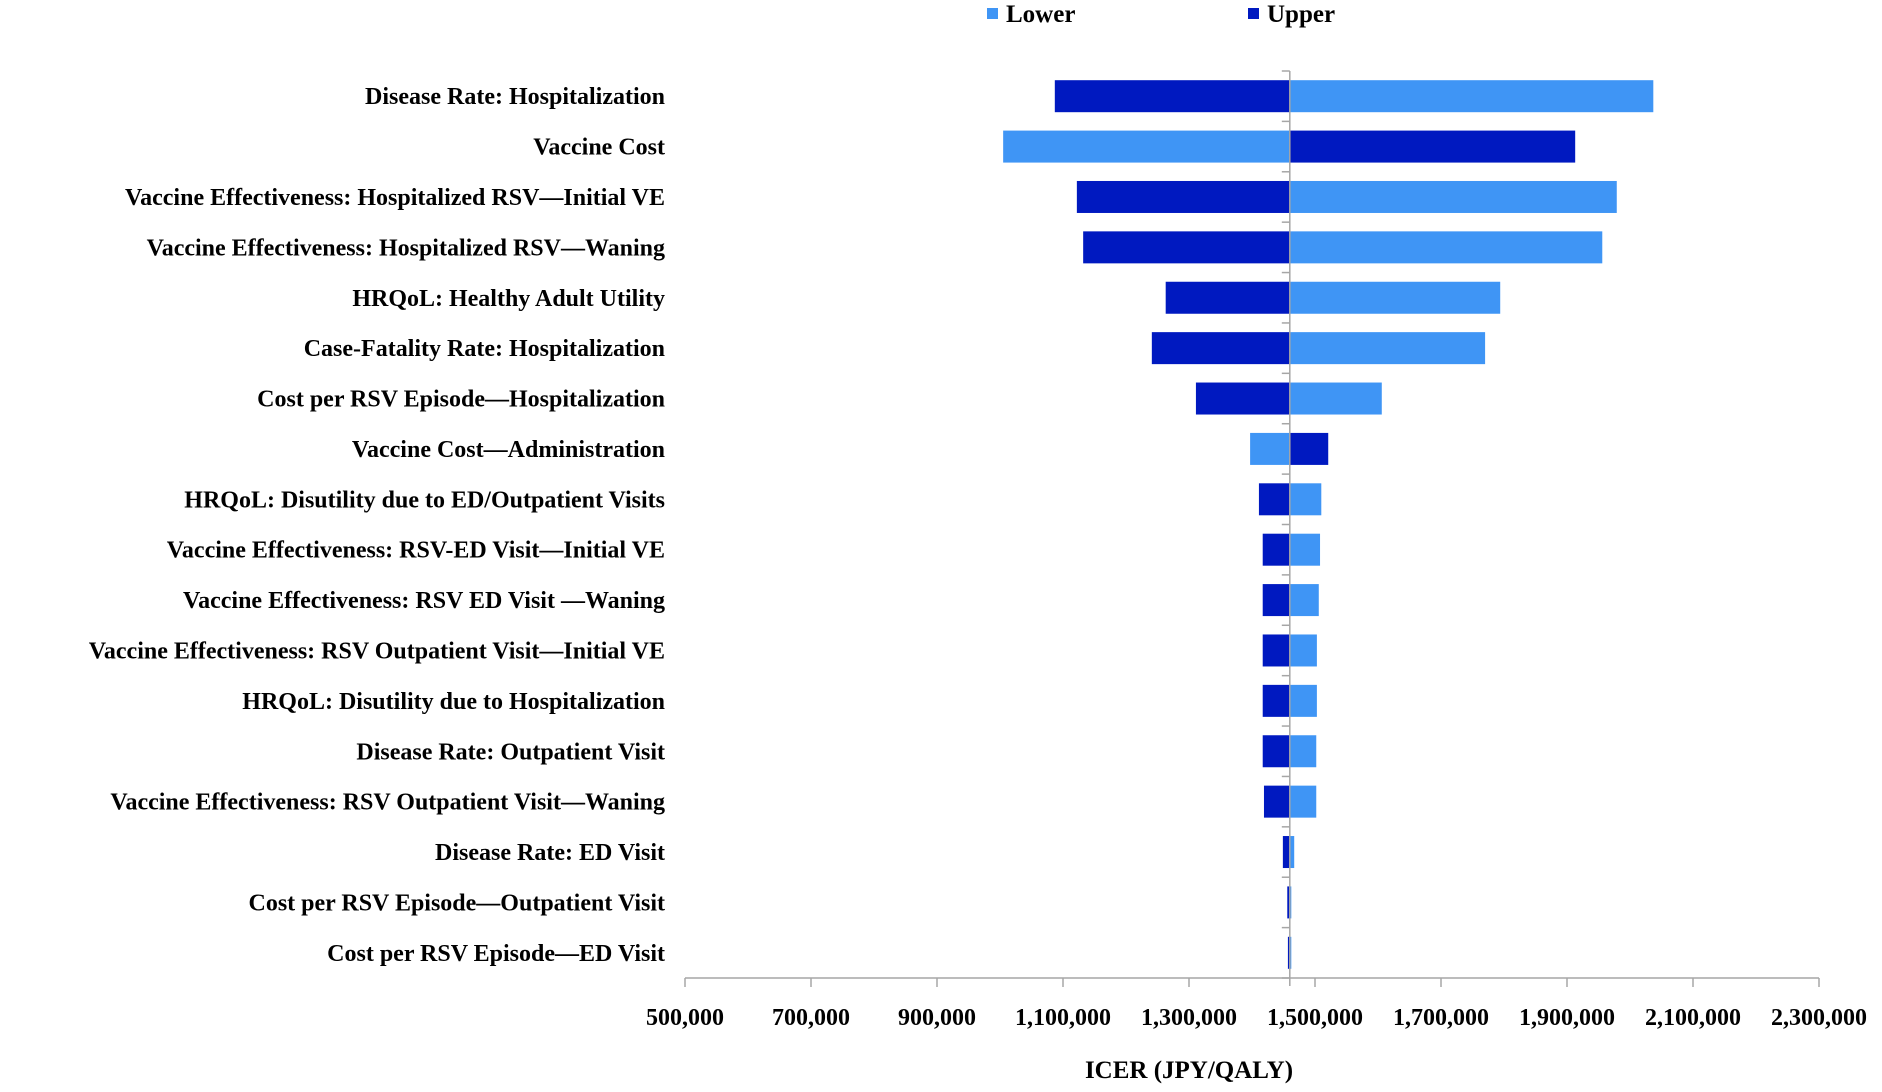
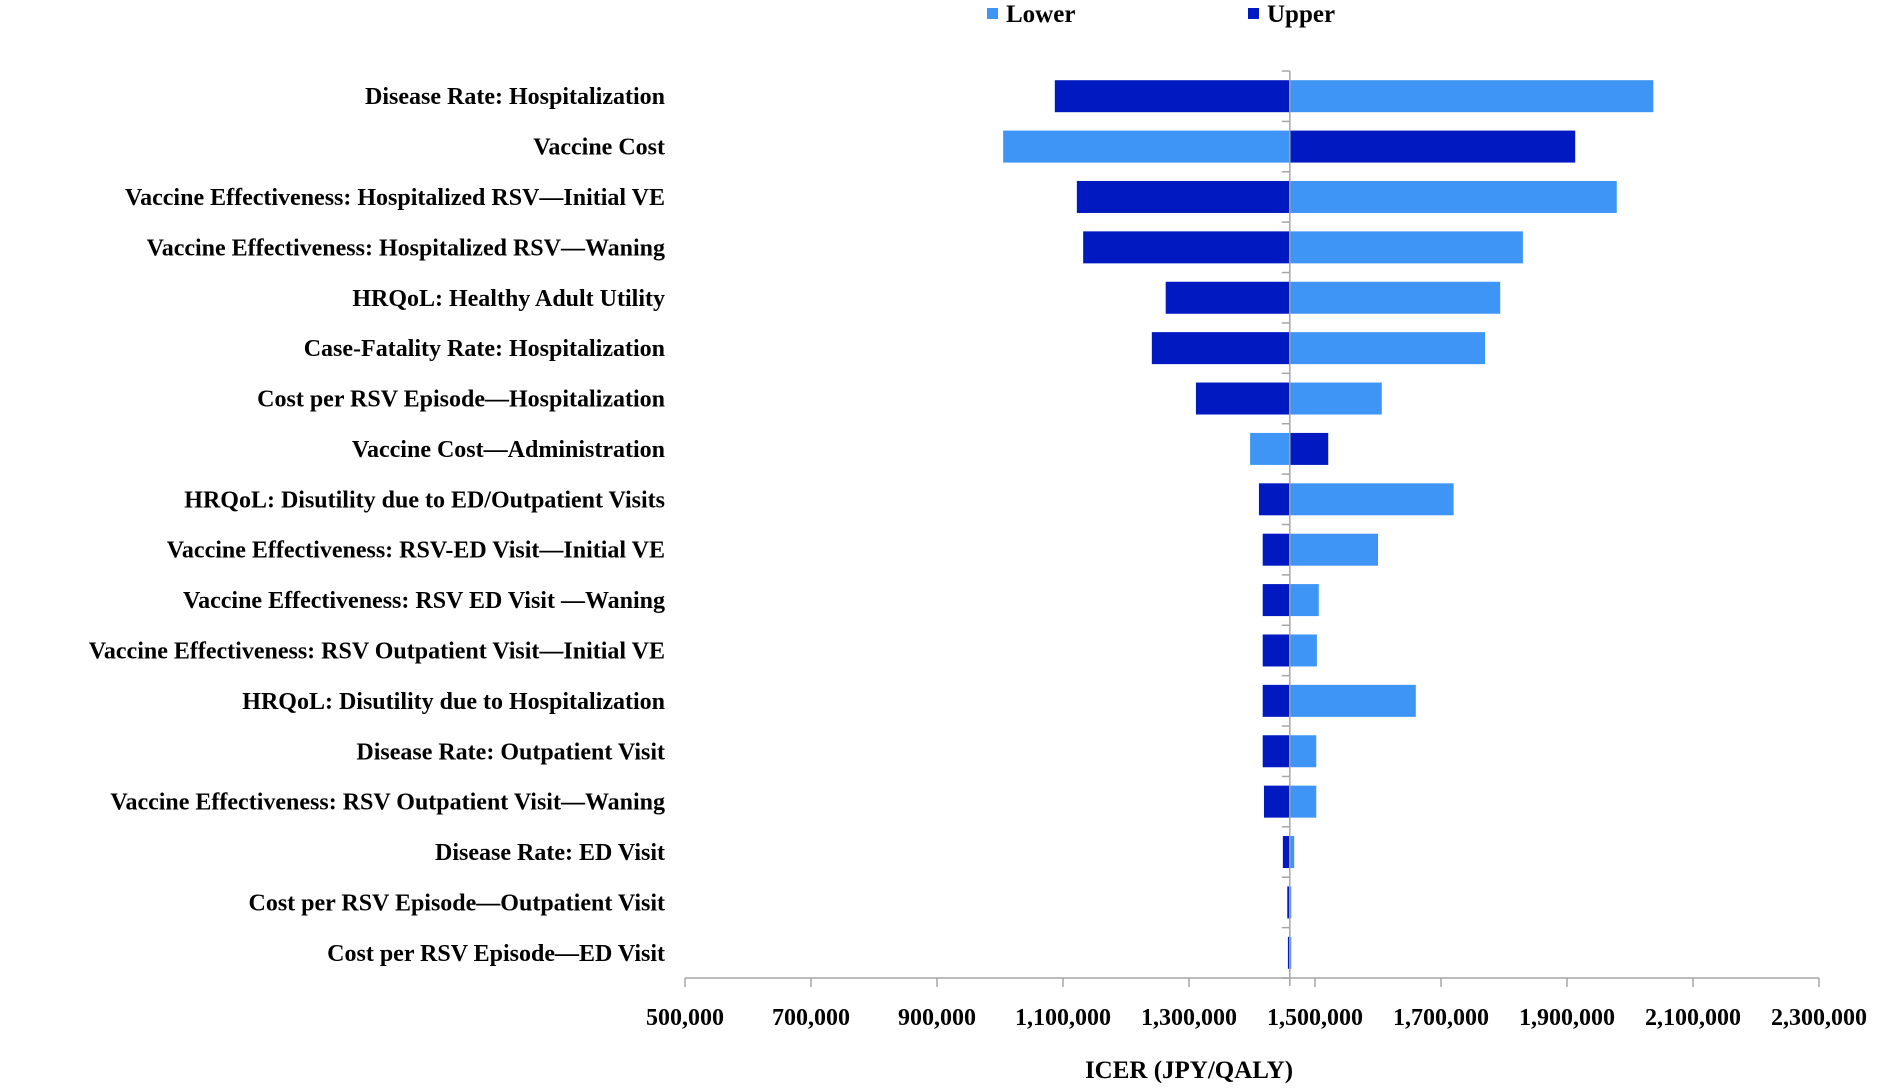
Lower/Vaccine Effectiveness: Hospitalized RSV—Waning: 1960000 -> 1830000
Lower/HRQoL: Disutility due to ED/Outpatient Visits: 1510000 -> 1720000
Lower/Vaccine Effectiveness: RSV-ED Visit—Initial VE: 1510000 -> 1600000
Lower/HRQoL: Disutility due to Hospitalization: 1500000 -> 1660000
